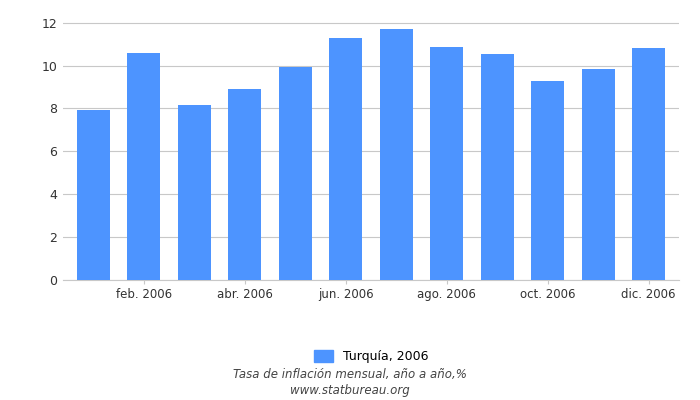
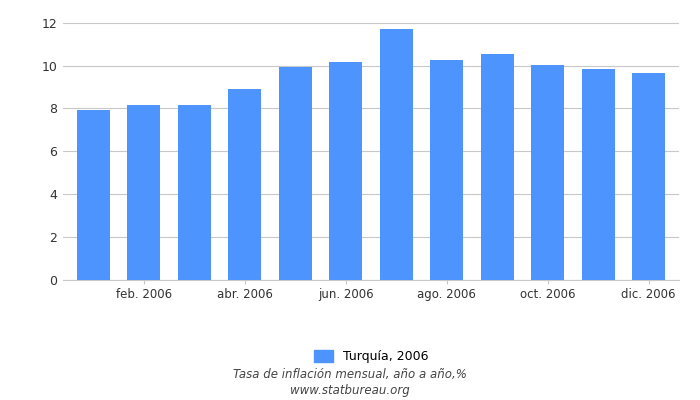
feb. 2006: 10.60 -> 8.16
jun. 2006: 11.30 -> 10.19
ago. 2006: 10.85 -> 10.26
oct. 2006: 9.30 -> 10.02
dic. 2006: 10.80 -> 9.65
